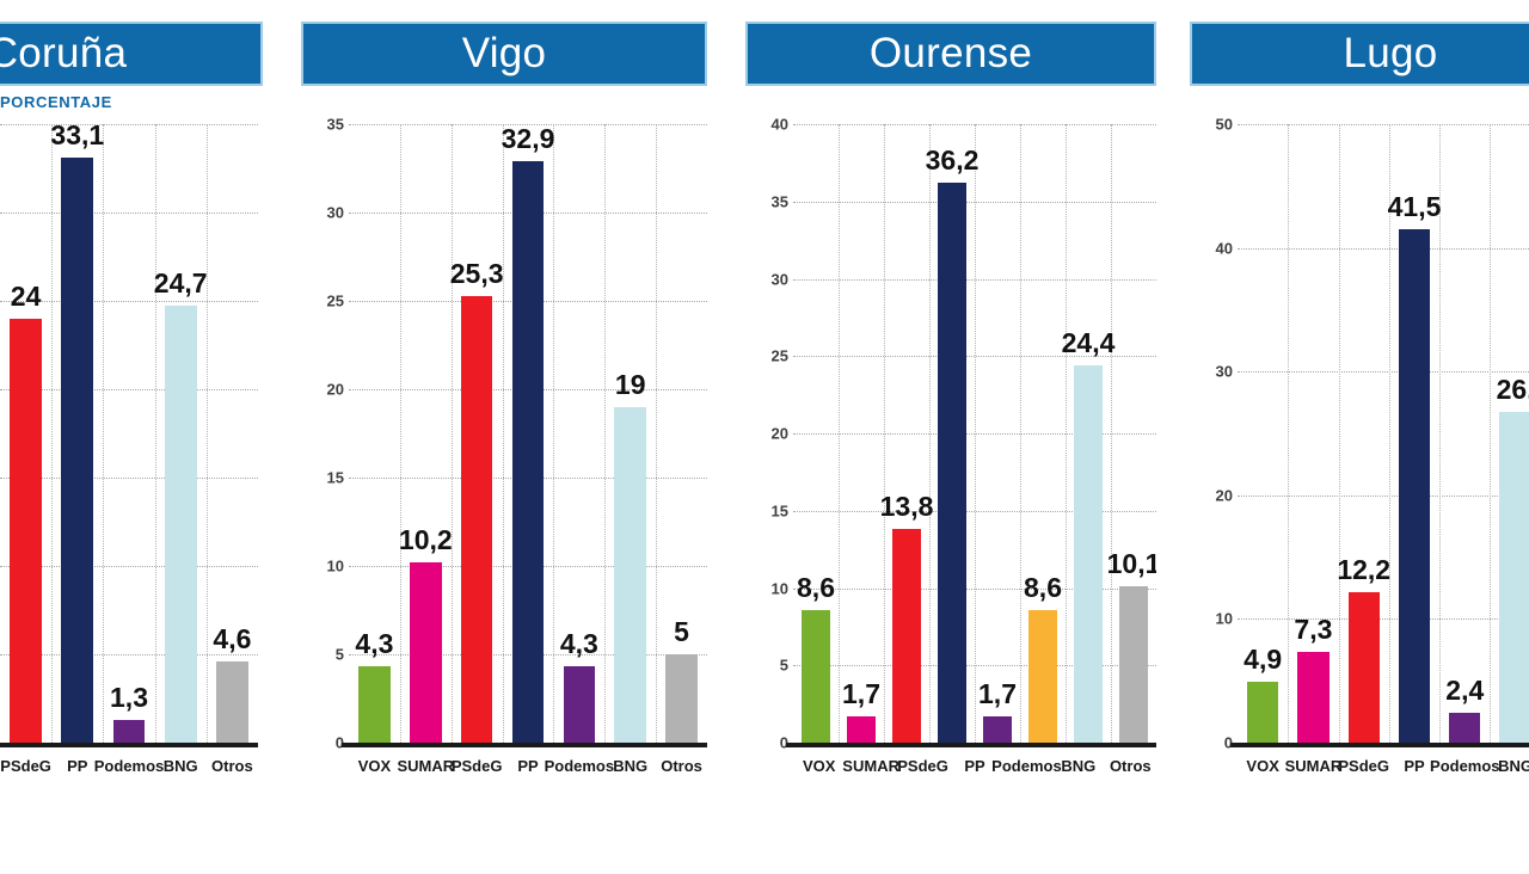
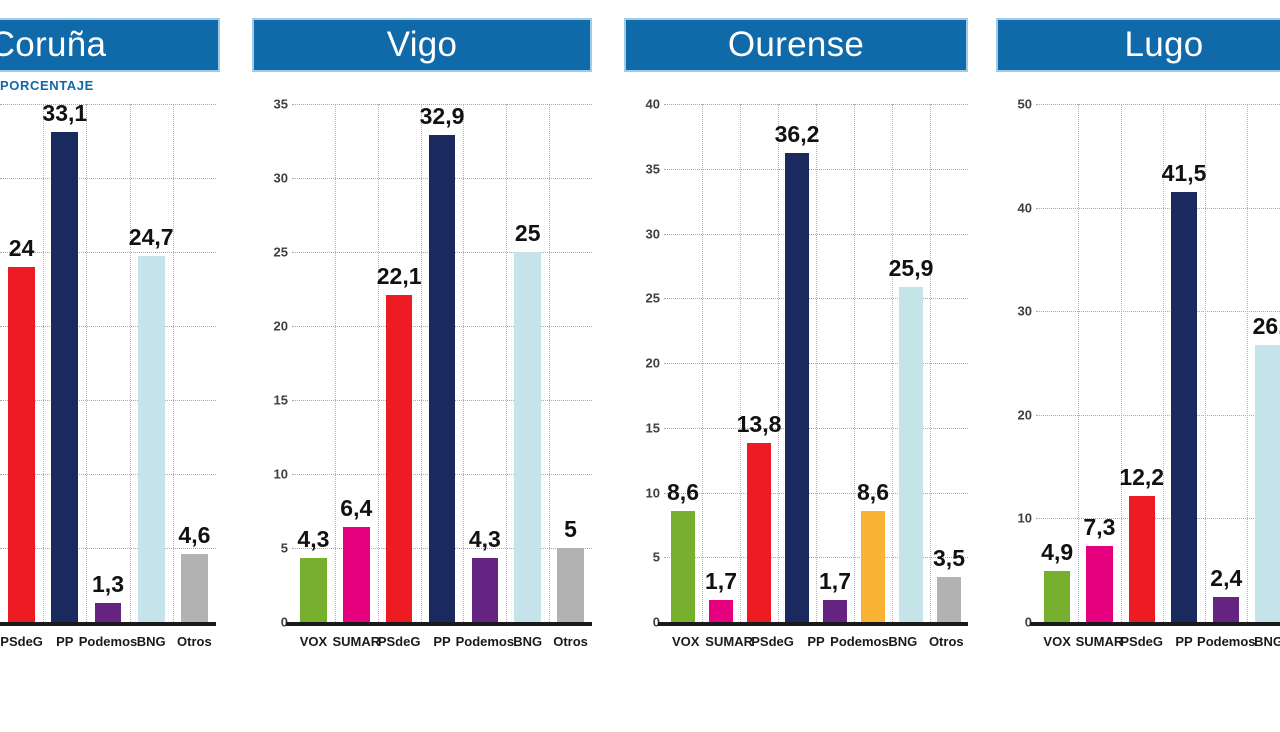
Vigo/SUMAR: 10,2 -> 6,4
Vigo/PSdeG: 25,3 -> 22,1
Vigo/BNG: 19 -> 25
Ourense/BNG: 24,4 -> 25,9
Ourense/Otros: 10,1 -> 3,5
